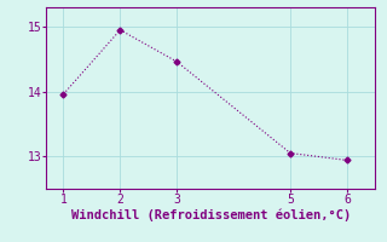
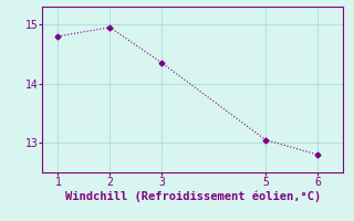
1: 13.96 -> 14.80
3: 14.46 -> 14.35
6: 12.94 -> 12.80
